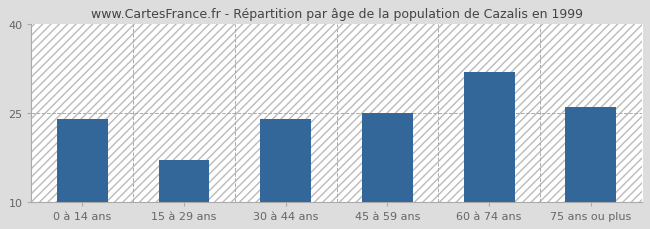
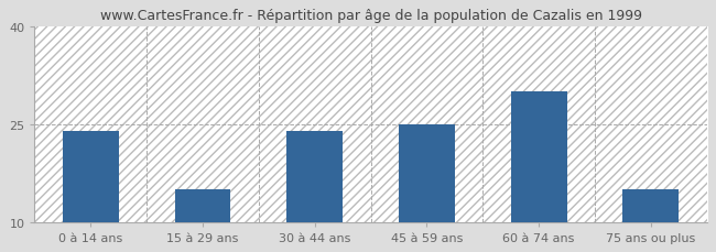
15 à 29 ans: 17 -> 15
60 à 74 ans: 32 -> 30
75 ans ou plus: 26 -> 15
